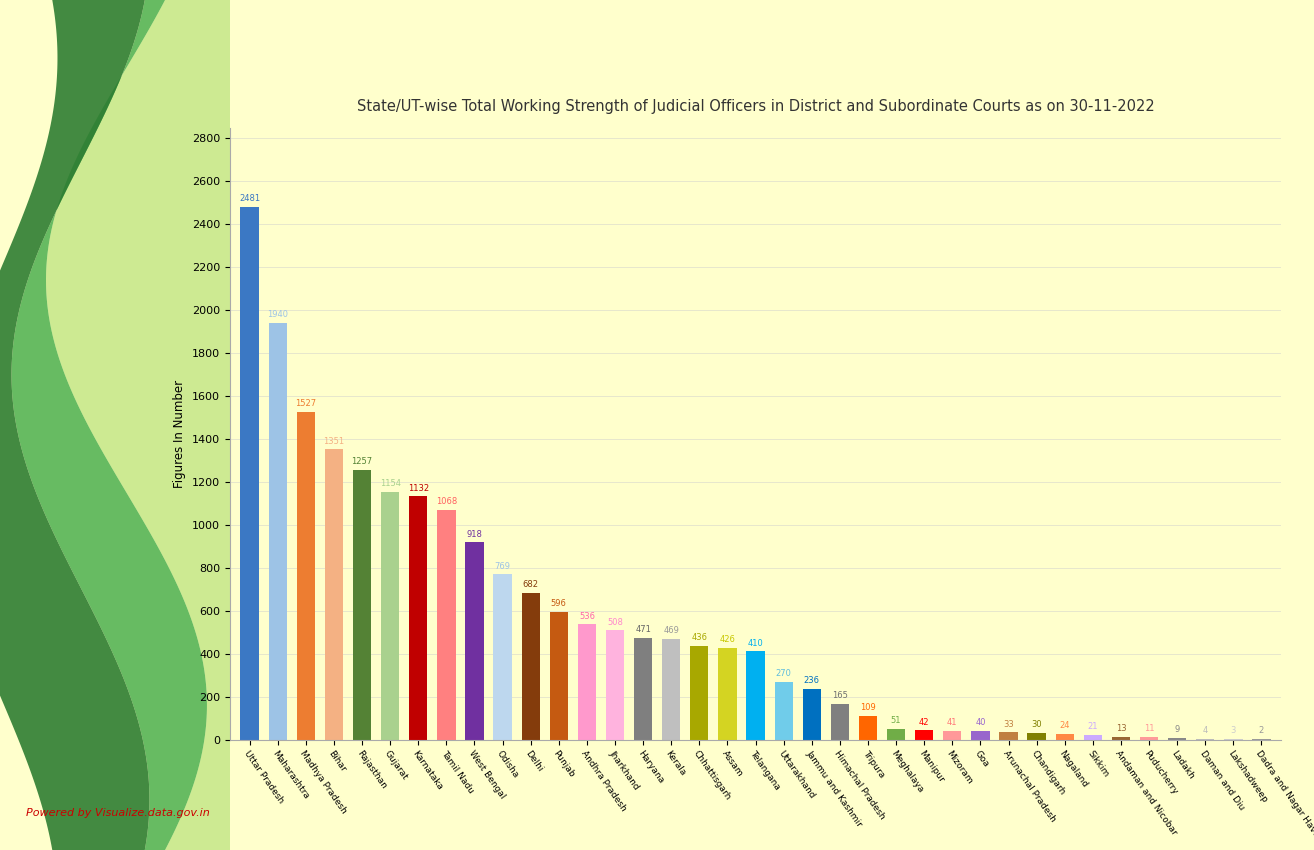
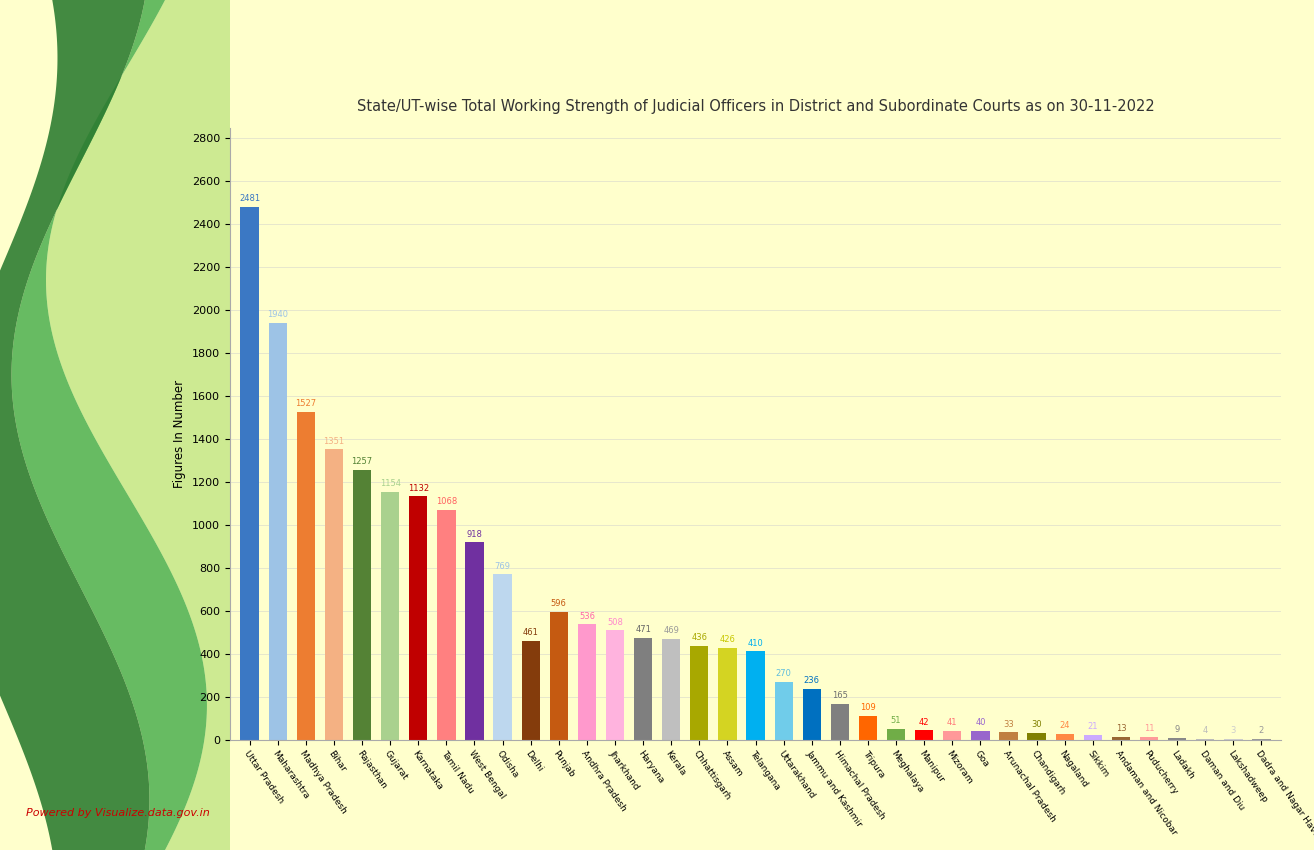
Delhi: 682 -> 461
